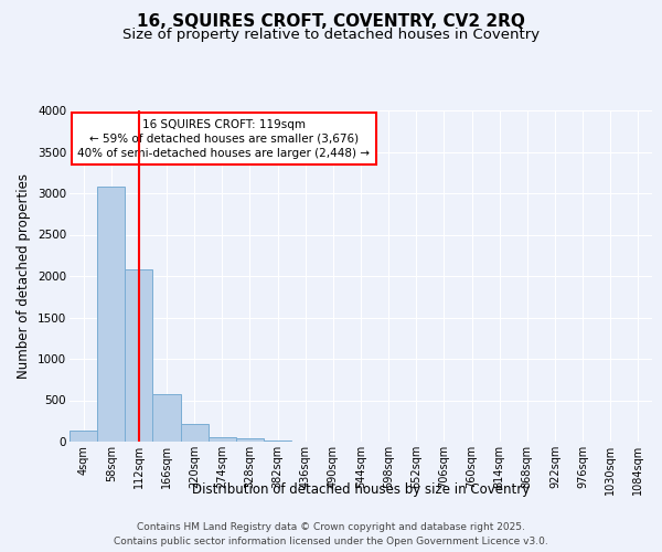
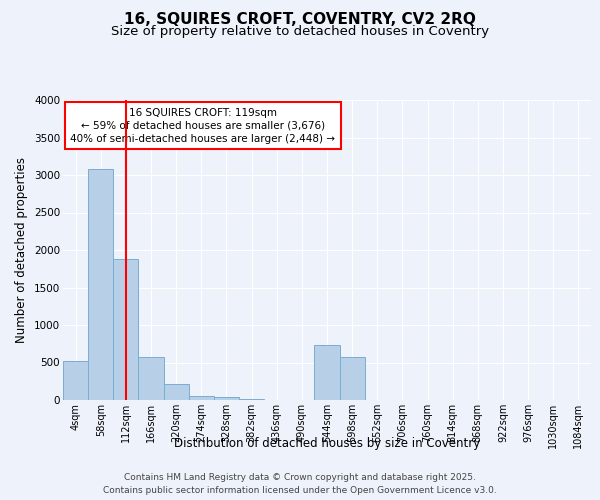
4sqm: 140 -> 520
112sqm: 2080 -> 1880
544sqm: 0 -> 740
598sqm: 0 -> 580
